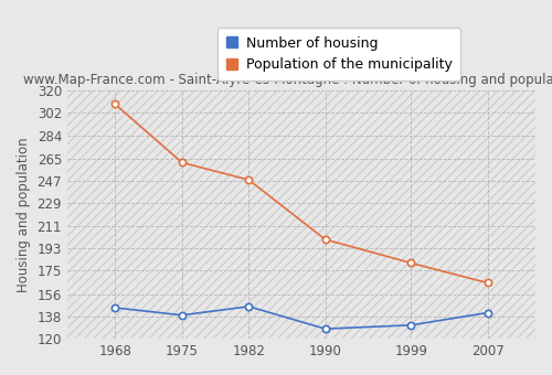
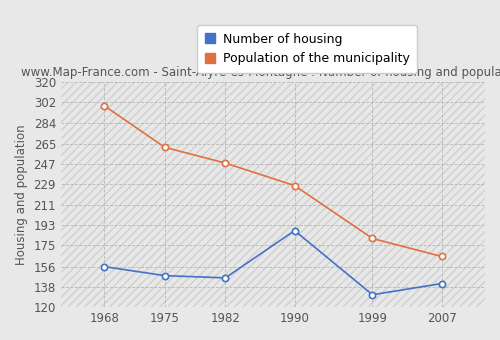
Number of housing/1968: 145 -> 156
Population of the municipality/1968: 309 -> 299
Number of housing/1975: 139 -> 148
Number of housing/1990: 128 -> 188
Population of the municipality/1990: 200 -> 228
